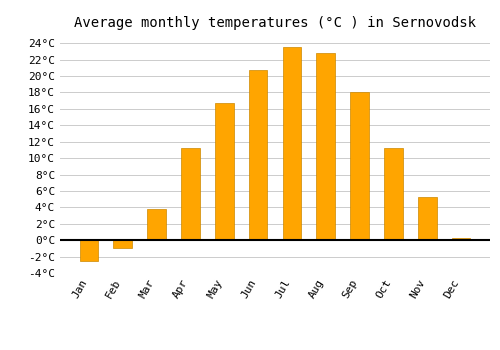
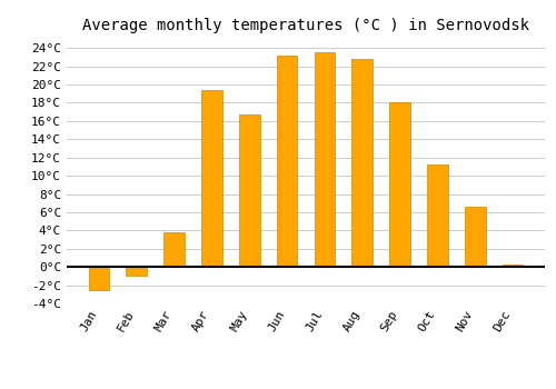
Apr: 11.2°C -> 19.4°C
Jun: 20.7°C -> 23.2°C
Nov: 5.3°C -> 6.6°C
